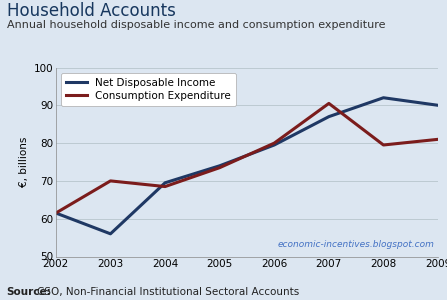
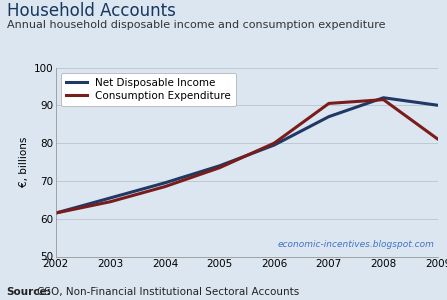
Net Disposable Income/2003: 56.0 -> 65.5
Consumption Expenditure/2003: 70.0 -> 64.5
Consumption Expenditure/2008: 79.5 -> 91.5
